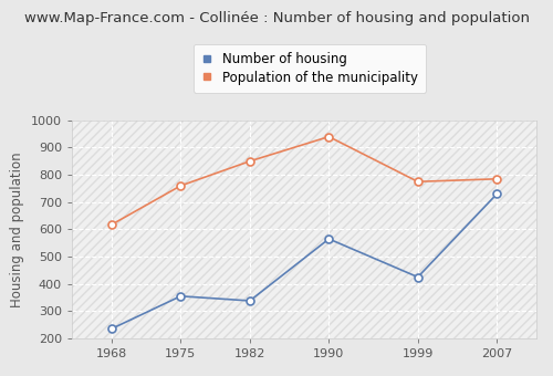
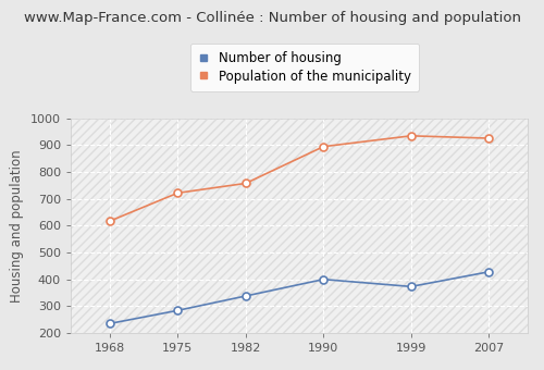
Number of housing/1975: 355 -> 284
Population of the municipality/1975: 760 -> 722
Population of the municipality/1982: 850 -> 758
Number of housing/1990: 565 -> 400
Population of the municipality/1990: 940 -> 895
Number of housing/1999: 425 -> 373
Population of the municipality/1999: 775 -> 935
Number of housing/2007: 730 -> 428
Population of the municipality/2007: 785 -> 926
